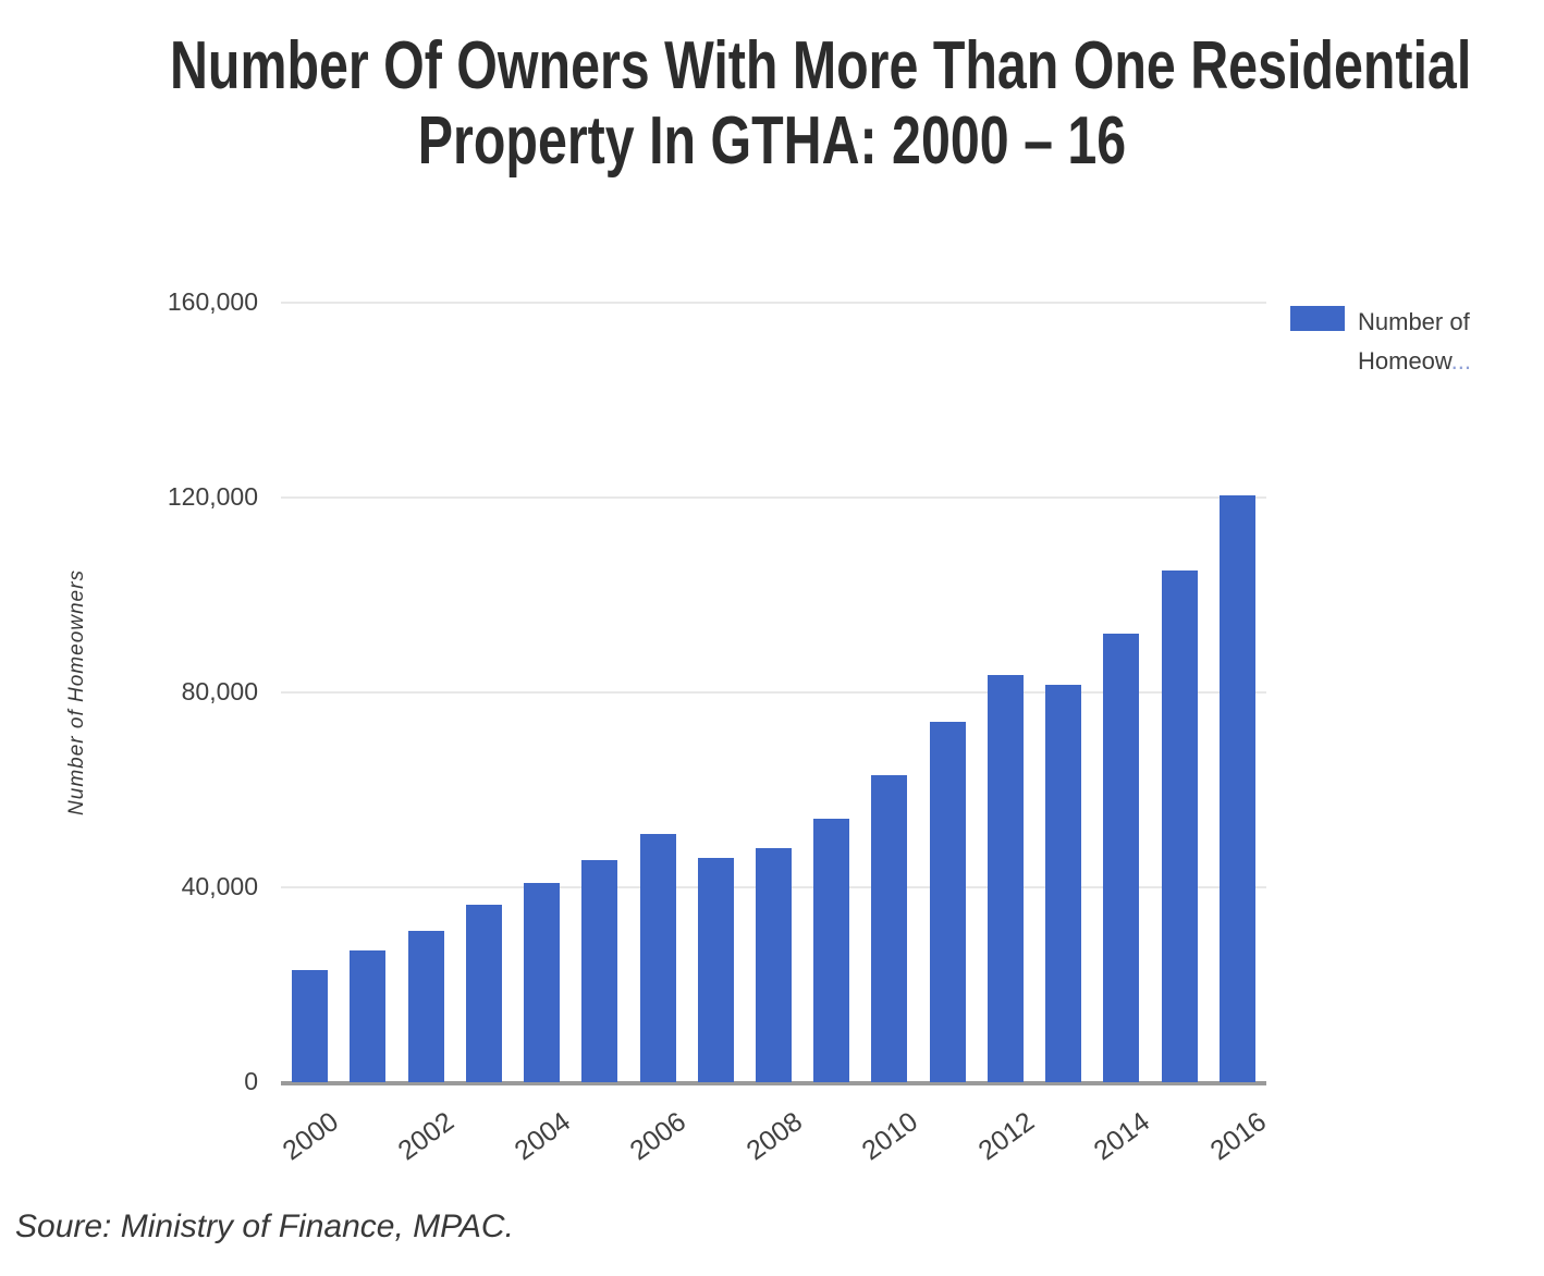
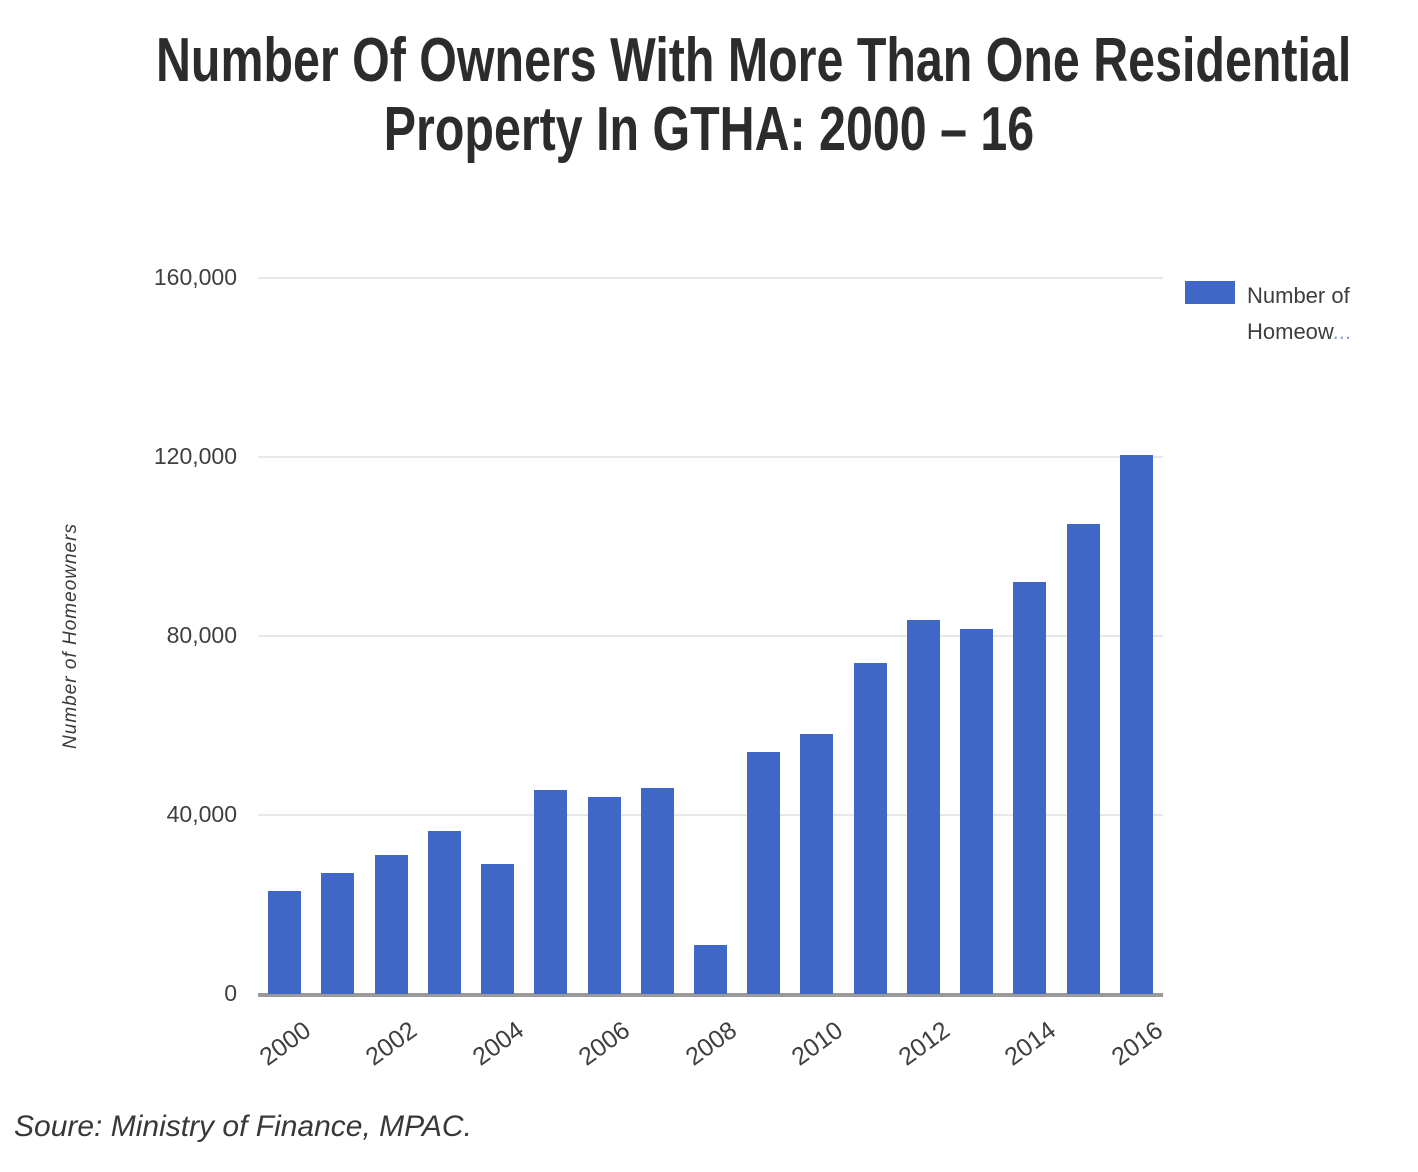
2004: 41000 -> 29000
2006: 51000 -> 44000
2008: 48000 -> 11000
2010: 63000 -> 58000
